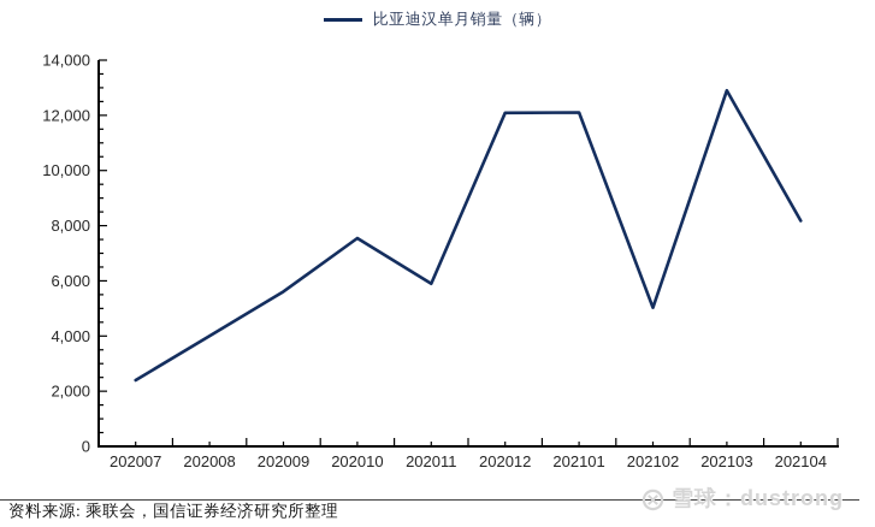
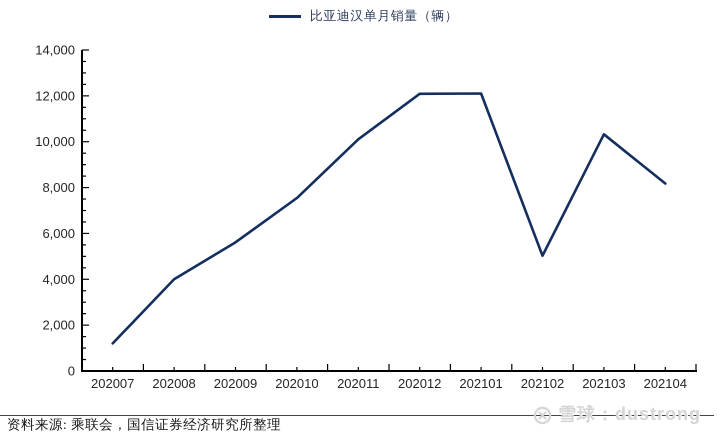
202007: 2400 -> 1200
202011: 5900 -> 10100
202103: 12900 -> 10300
